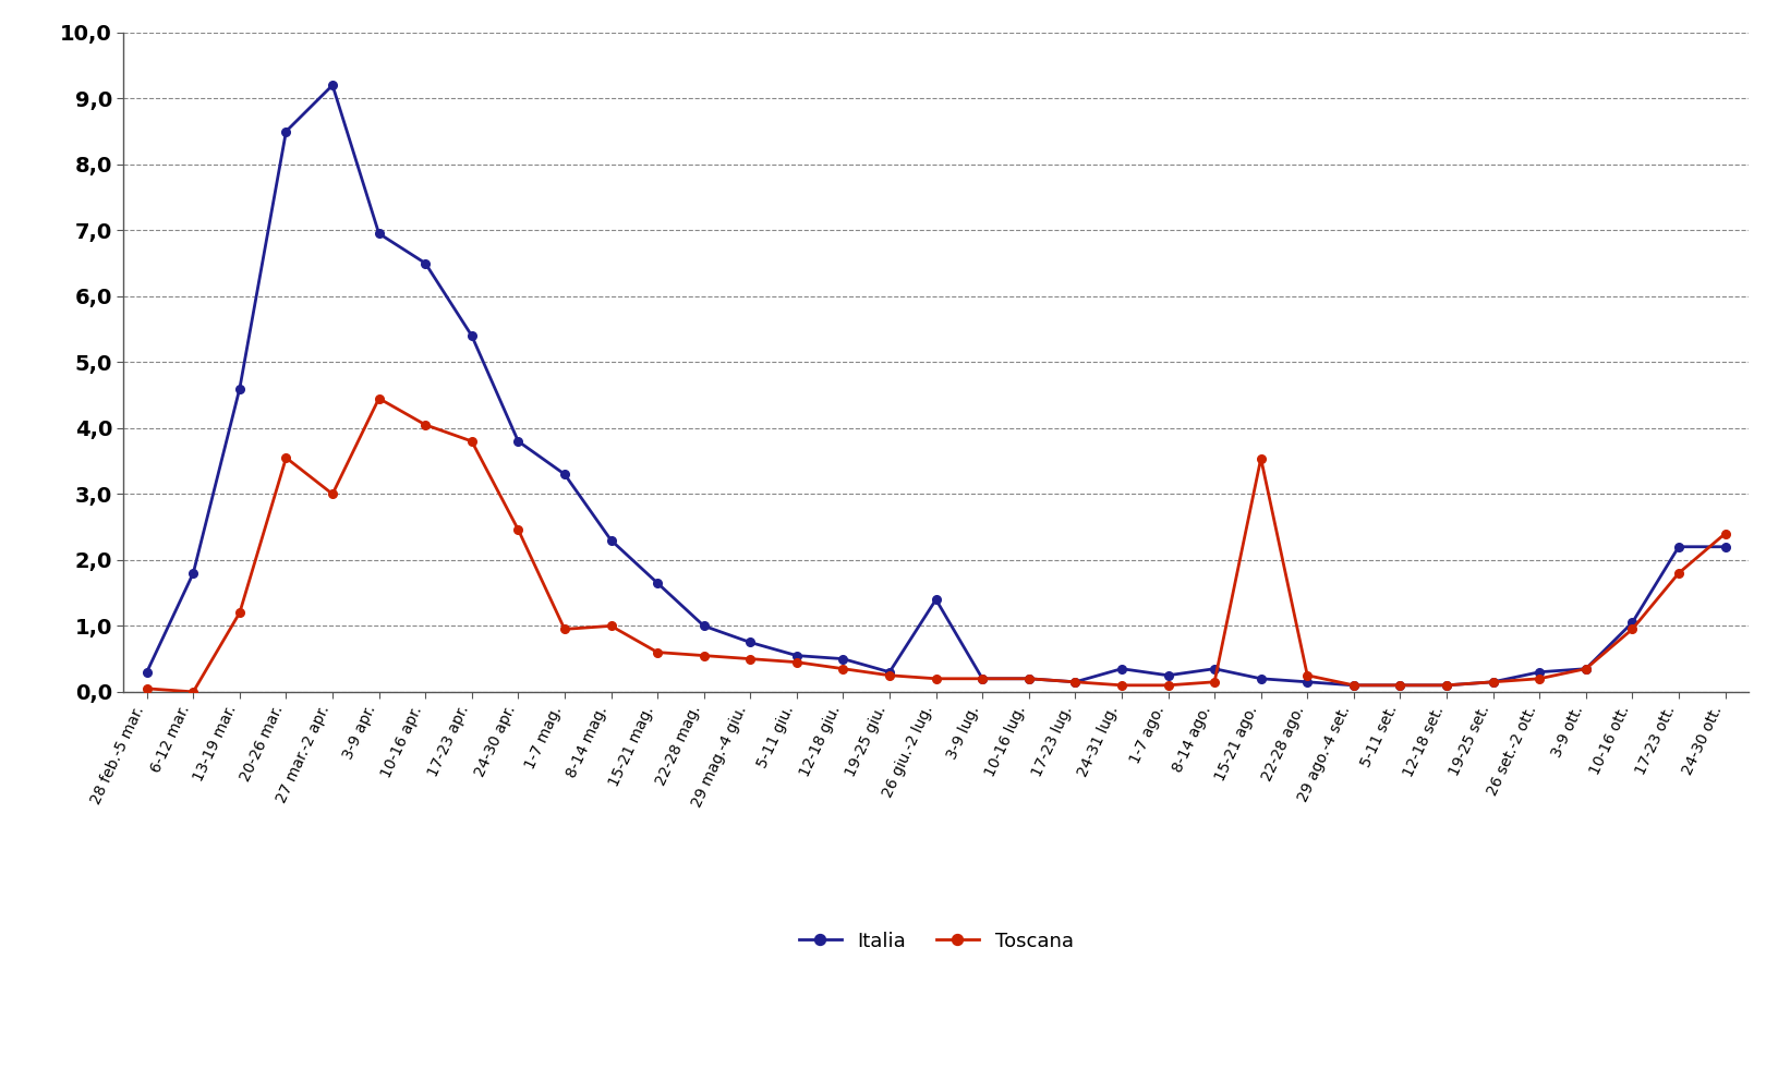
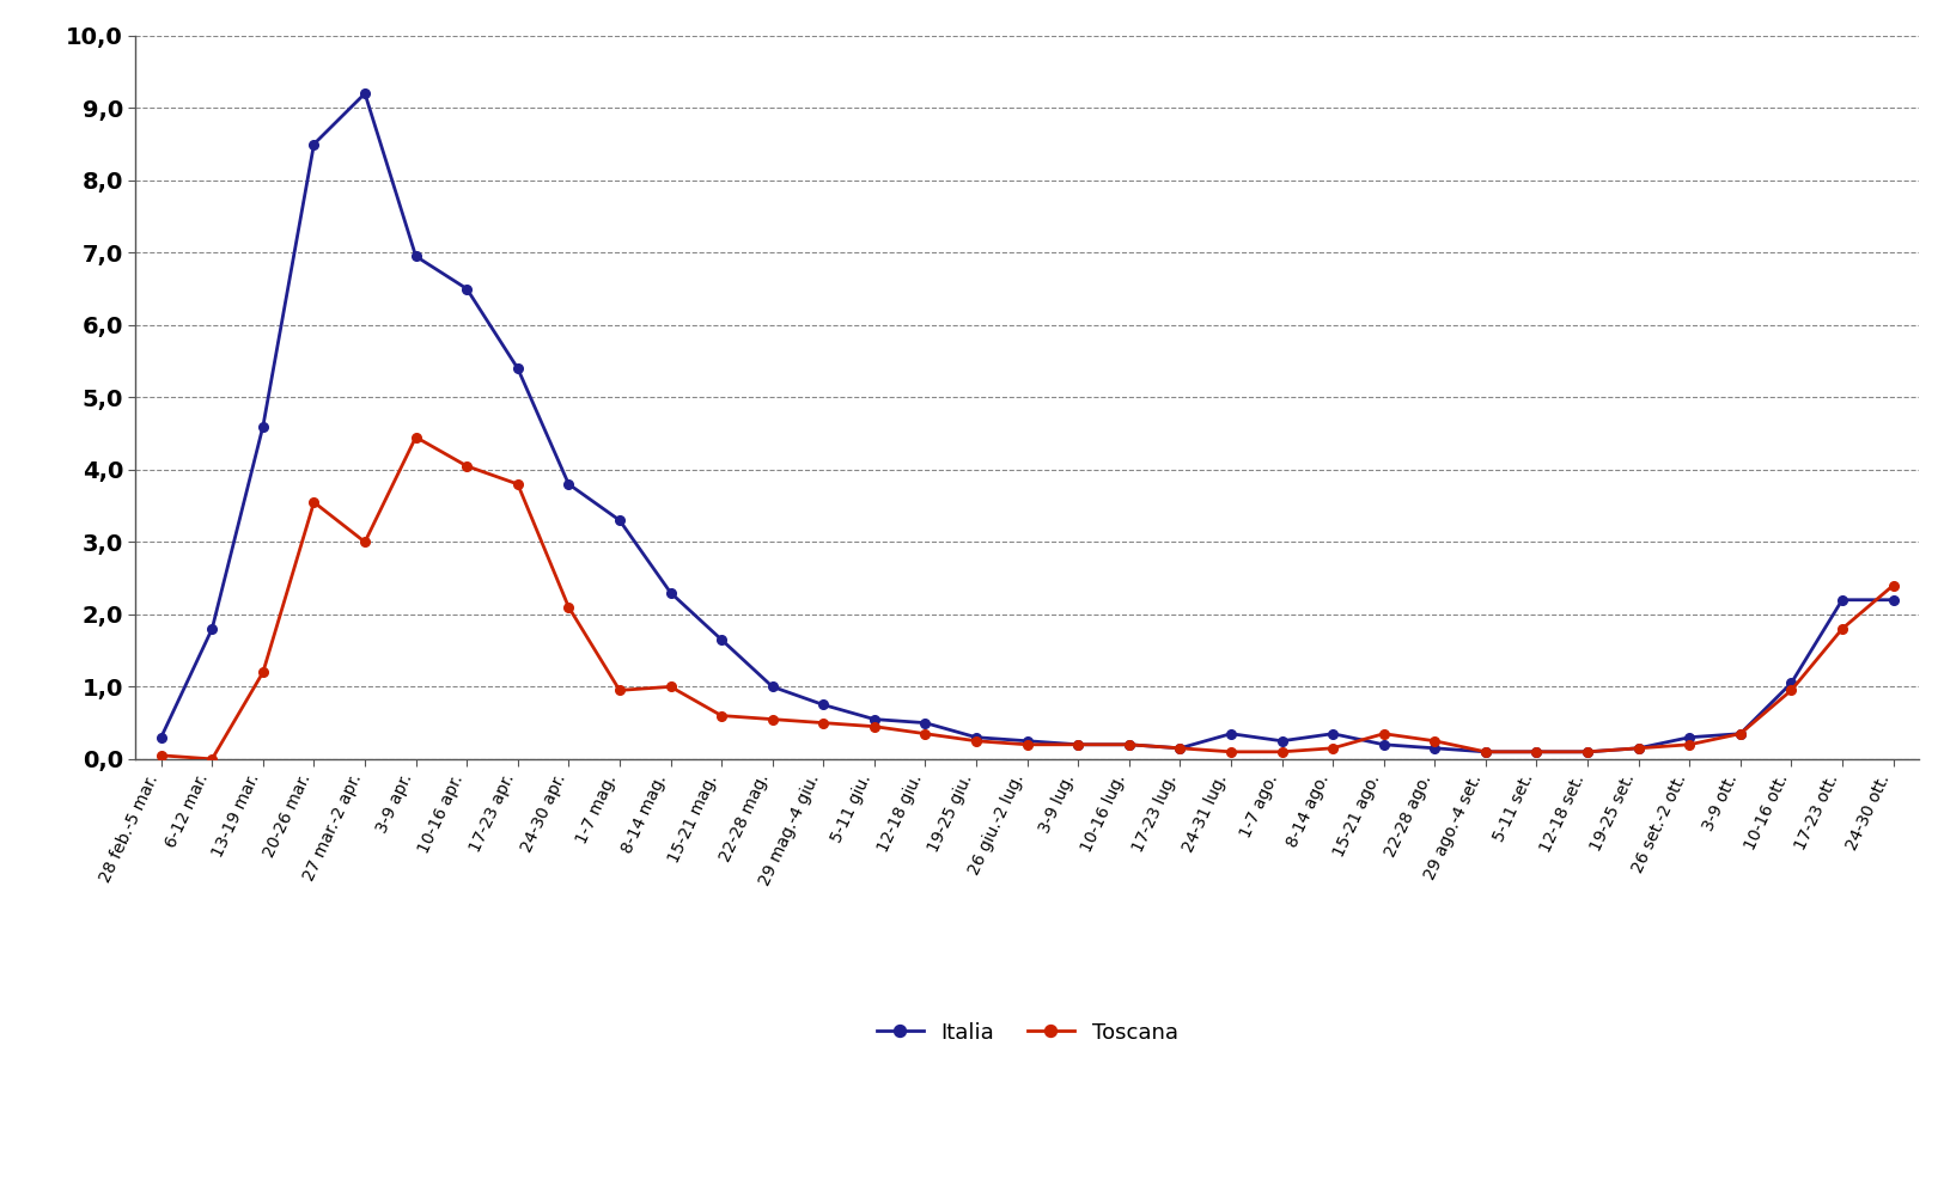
Toscana/24-30 apr.: 2,46 -> 2,10
Italia/26 giu.-2 lug.: 1,40 -> 0,25
Toscana/15-21 ago.: 3,54 -> 0,35
